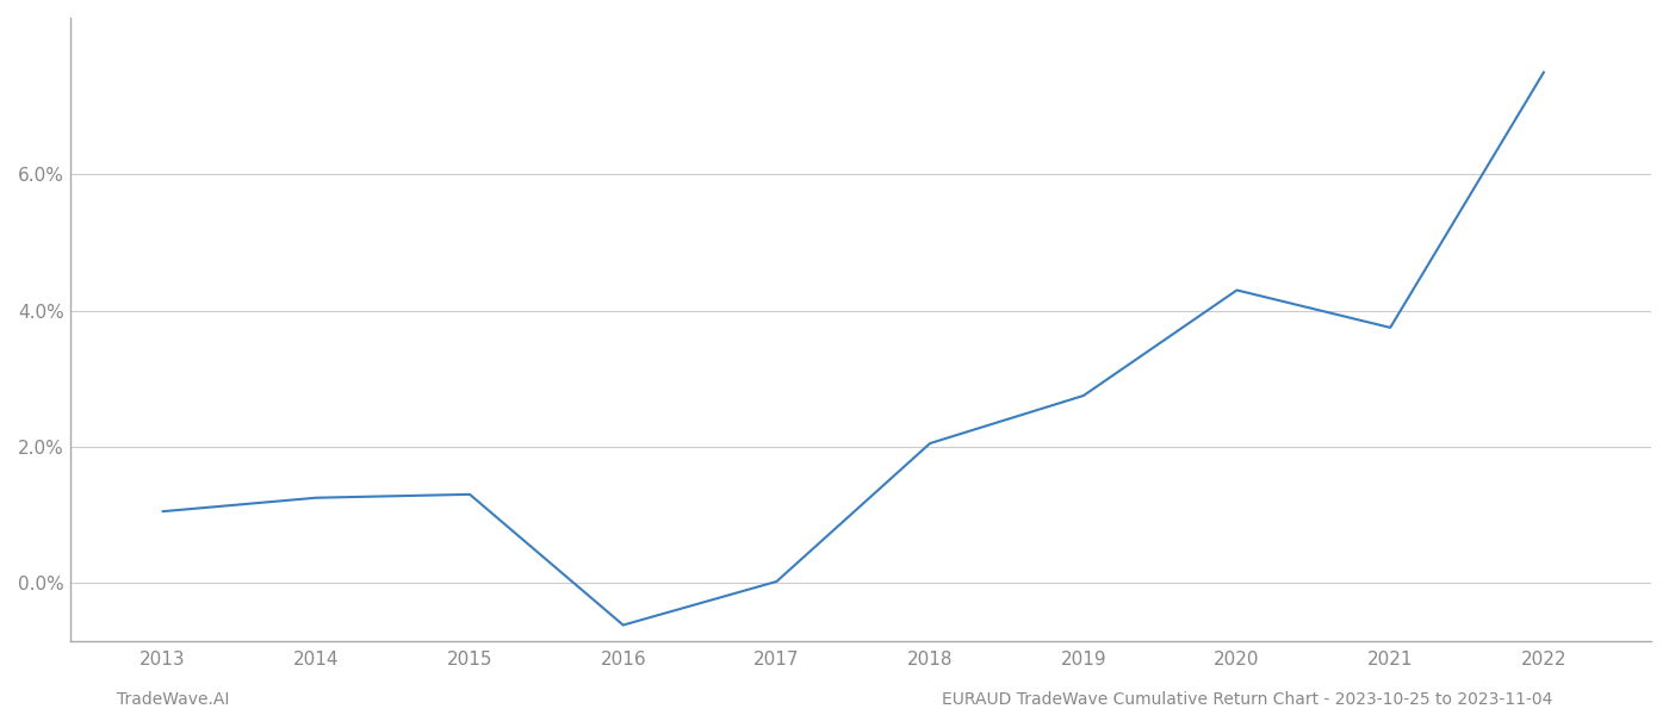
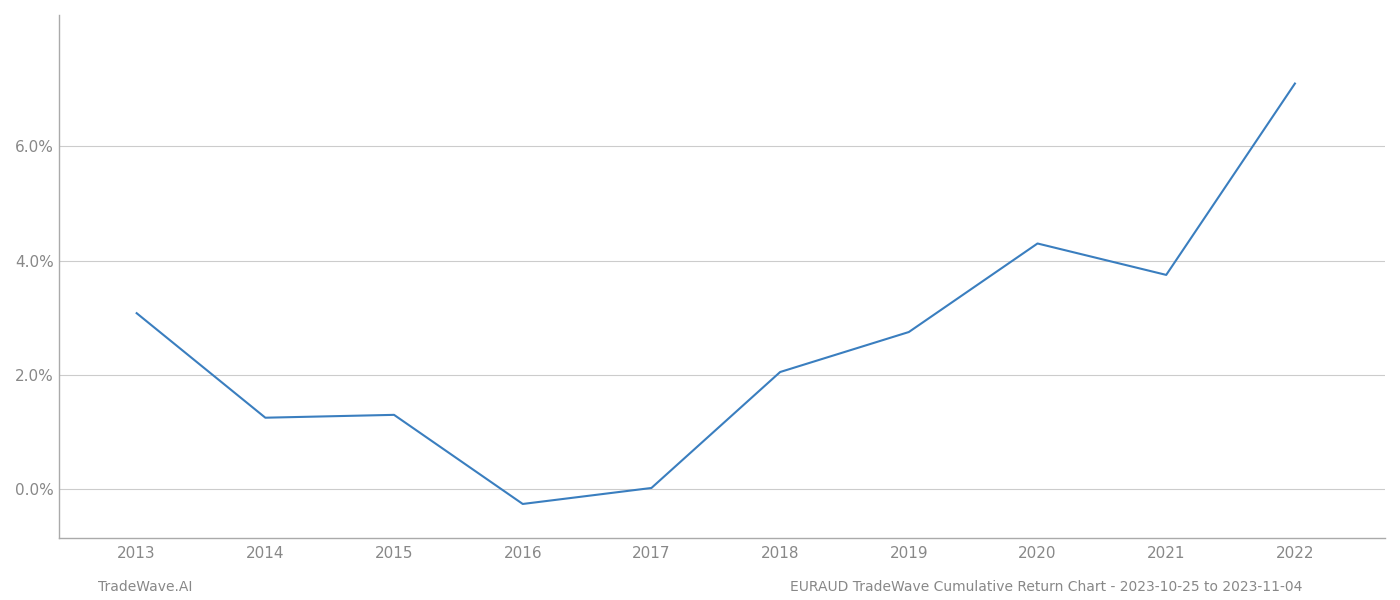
2013: 1.05% -> 3.08%
2016: -0.62% -> -0.26%
2022: 7.50% -> 7.10%
